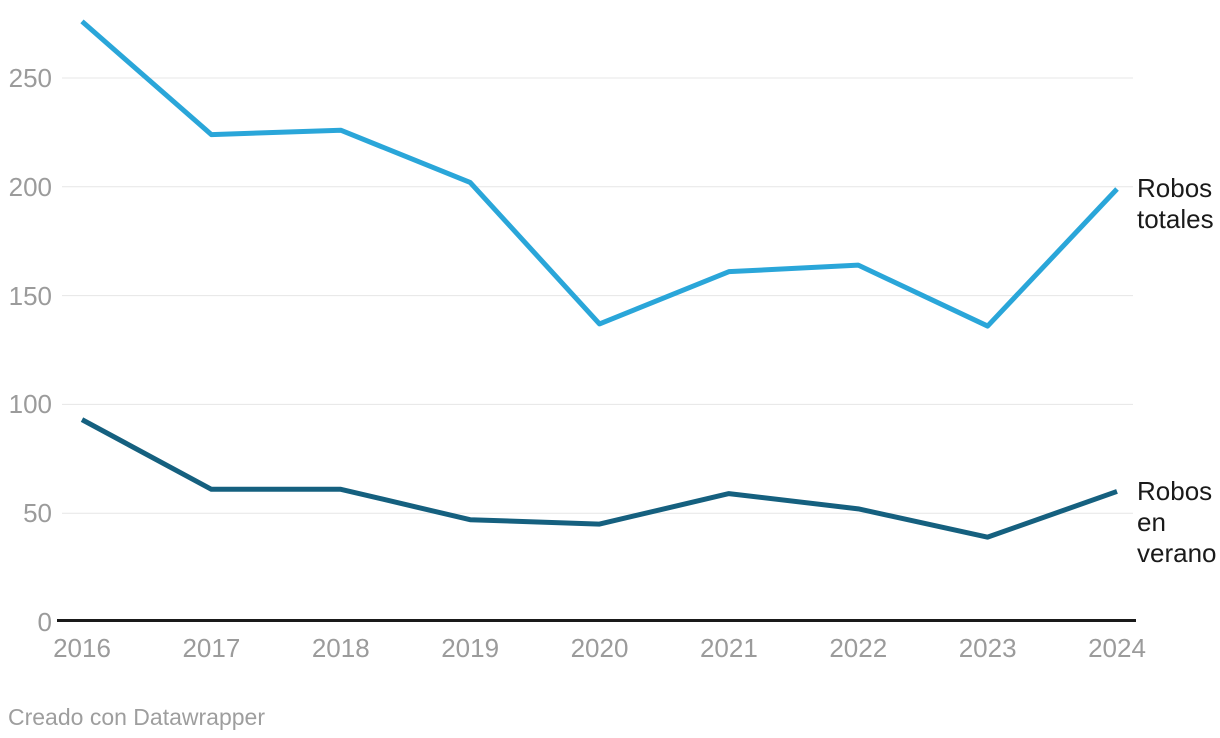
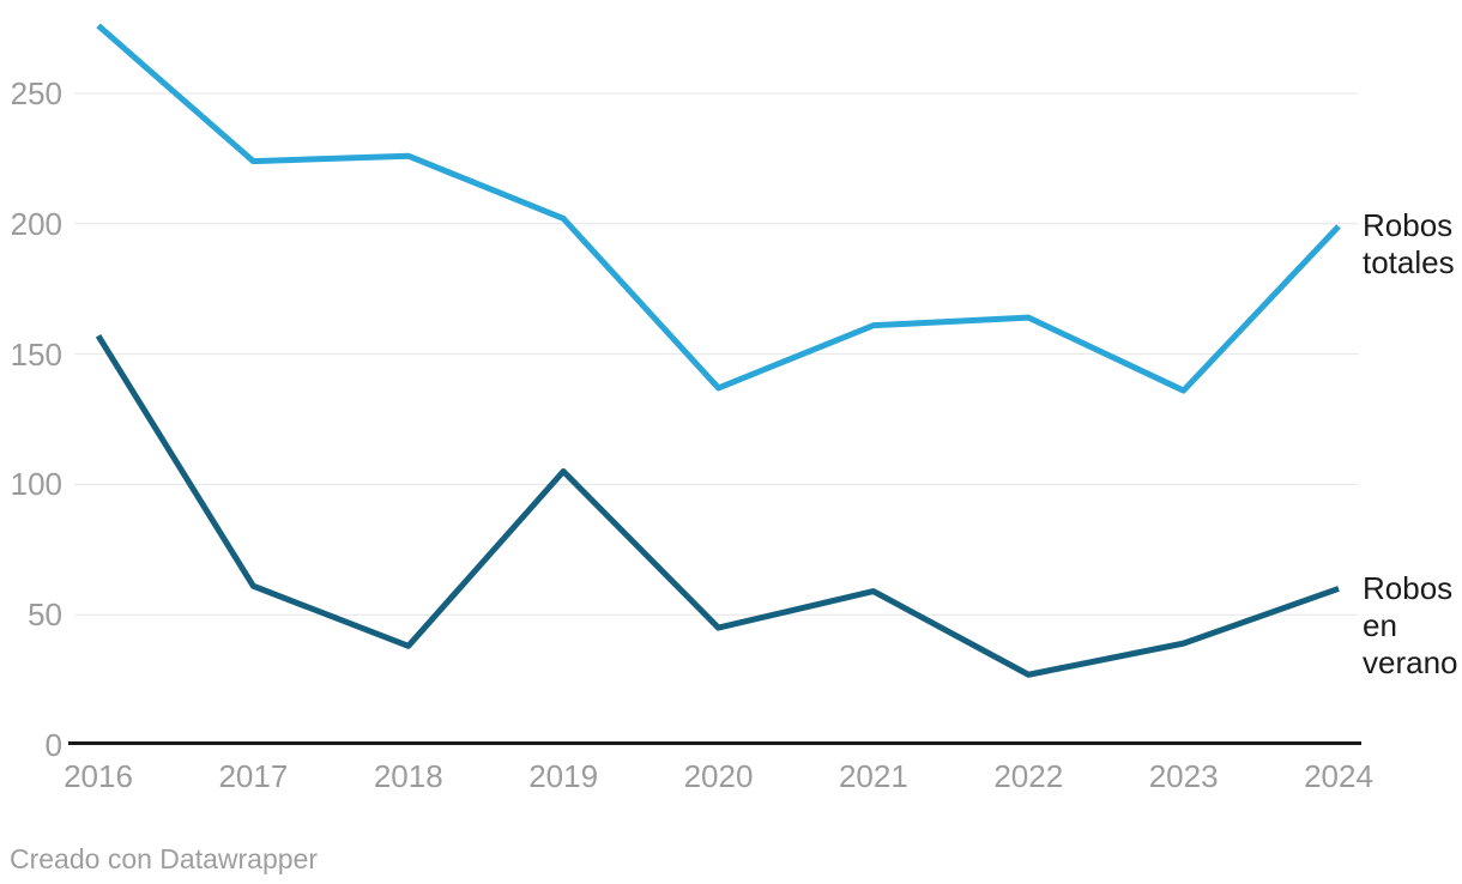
Robos en verano/2016: 93 -> 157
Robos en verano/2018: 61 -> 38
Robos en verano/2019: 47 -> 105
Robos en verano/2022: 52 -> 27
